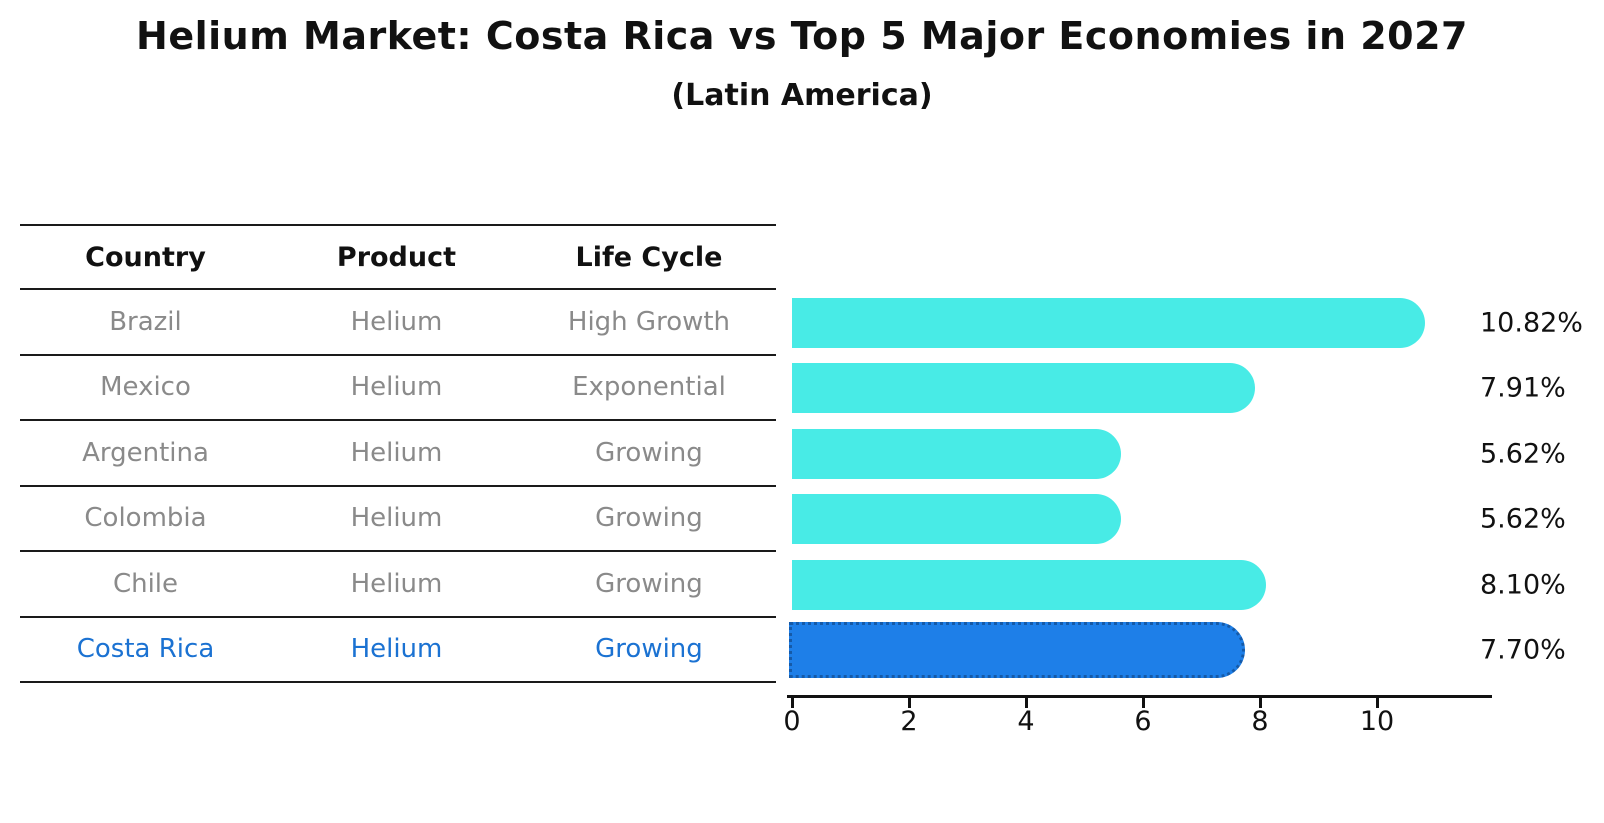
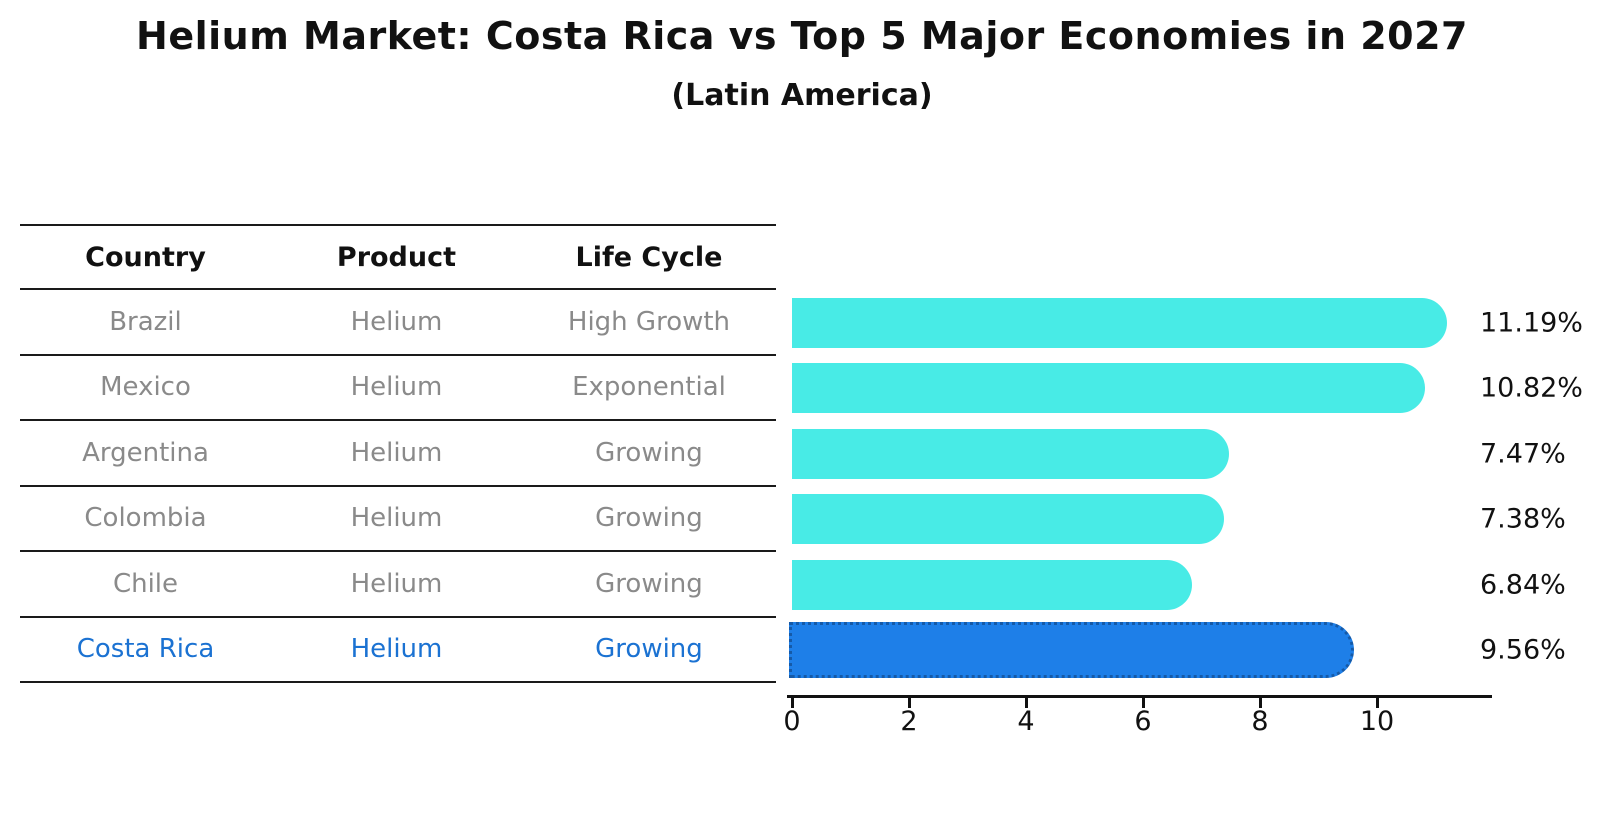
Brazil: 10.82% -> 11.19%
Mexico: 7.91% -> 10.82%
Argentina: 5.62% -> 7.47%
Colombia: 5.62% -> 7.38%
Chile: 8.10% -> 6.84%
Costa Rica: 7.70% -> 9.56%
